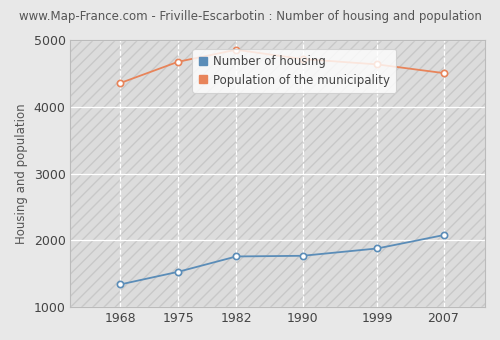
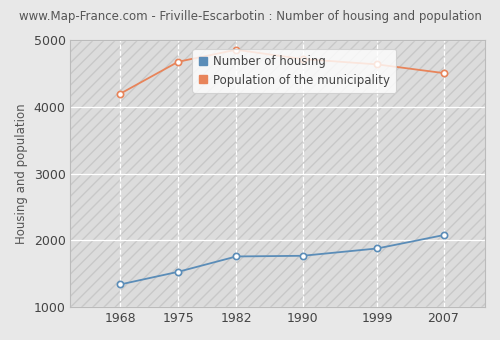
Population of the municipality/1968: 4360 -> 4200
